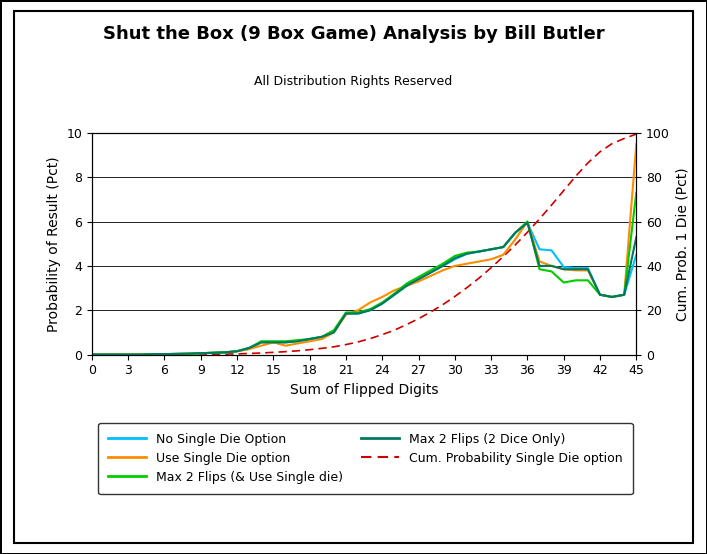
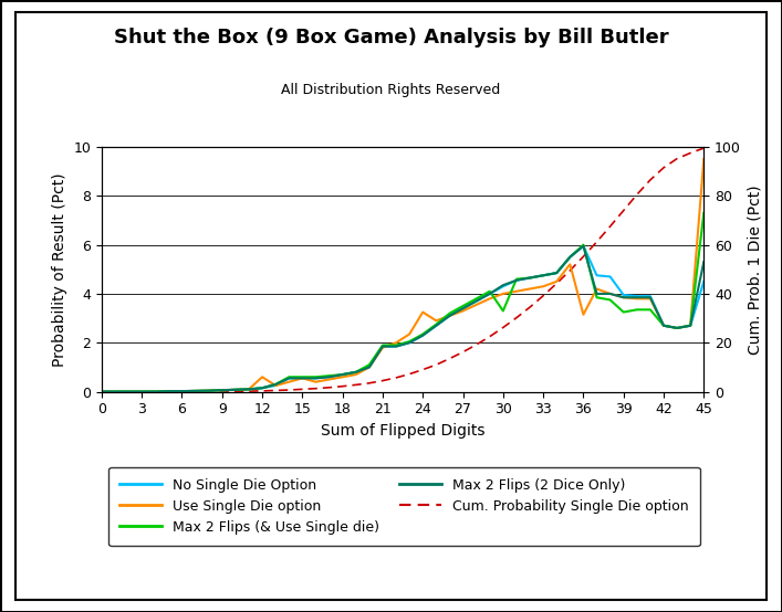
Use Single Die option/12: 0.15 -> 0.60
Use Single Die option/24: 2.60 -> 3.25
Max 2 Flips (& Use Single die)/30: 4.45 -> 3.30
Use Single Die option/36: 6.00 -> 3.15
